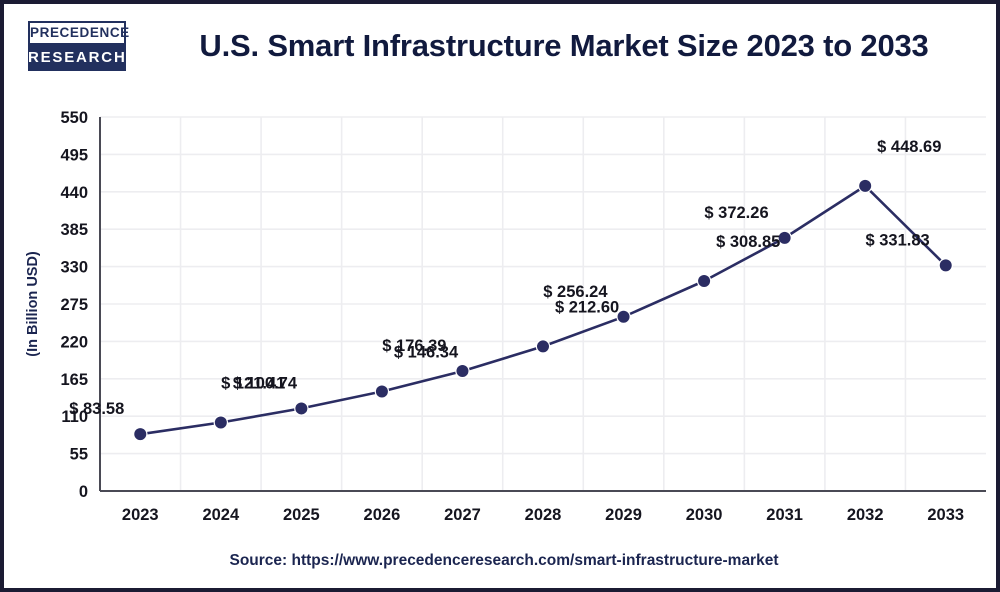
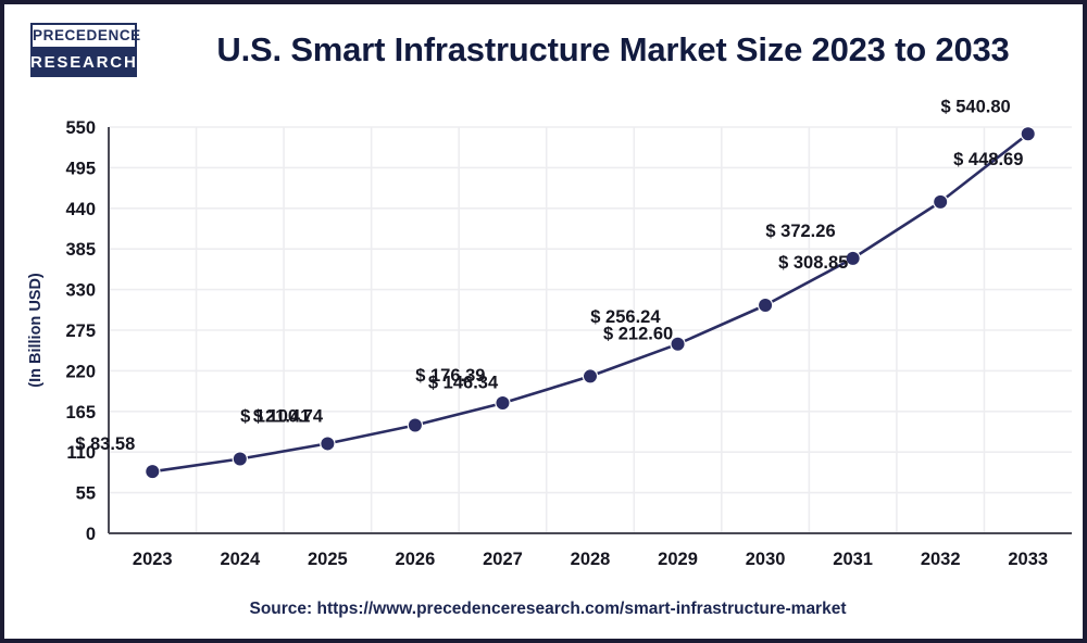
2033: 331.83 -> 540.80
